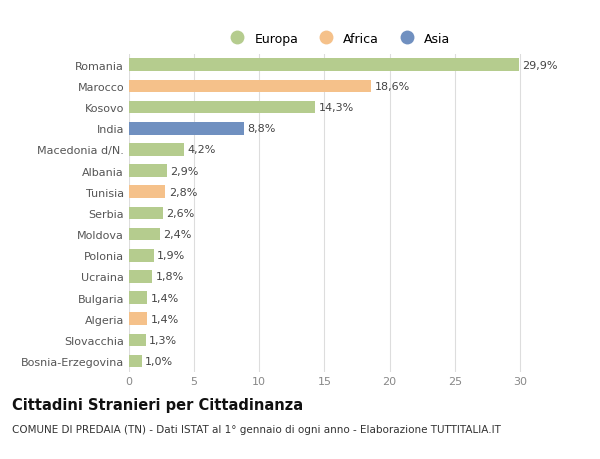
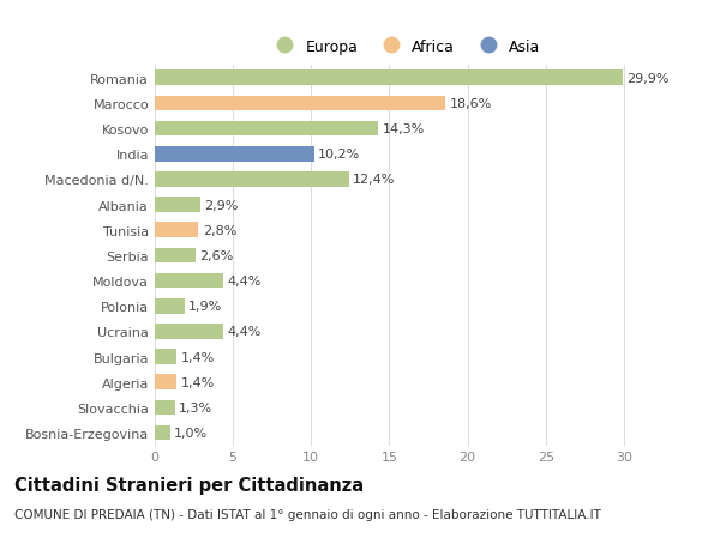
India: 8,8% -> 10,2%
Macedonia d/N.: 4,2% -> 12,4%
Moldova: 2,4% -> 4,4%
Ucraina: 1,8% -> 4,4%
